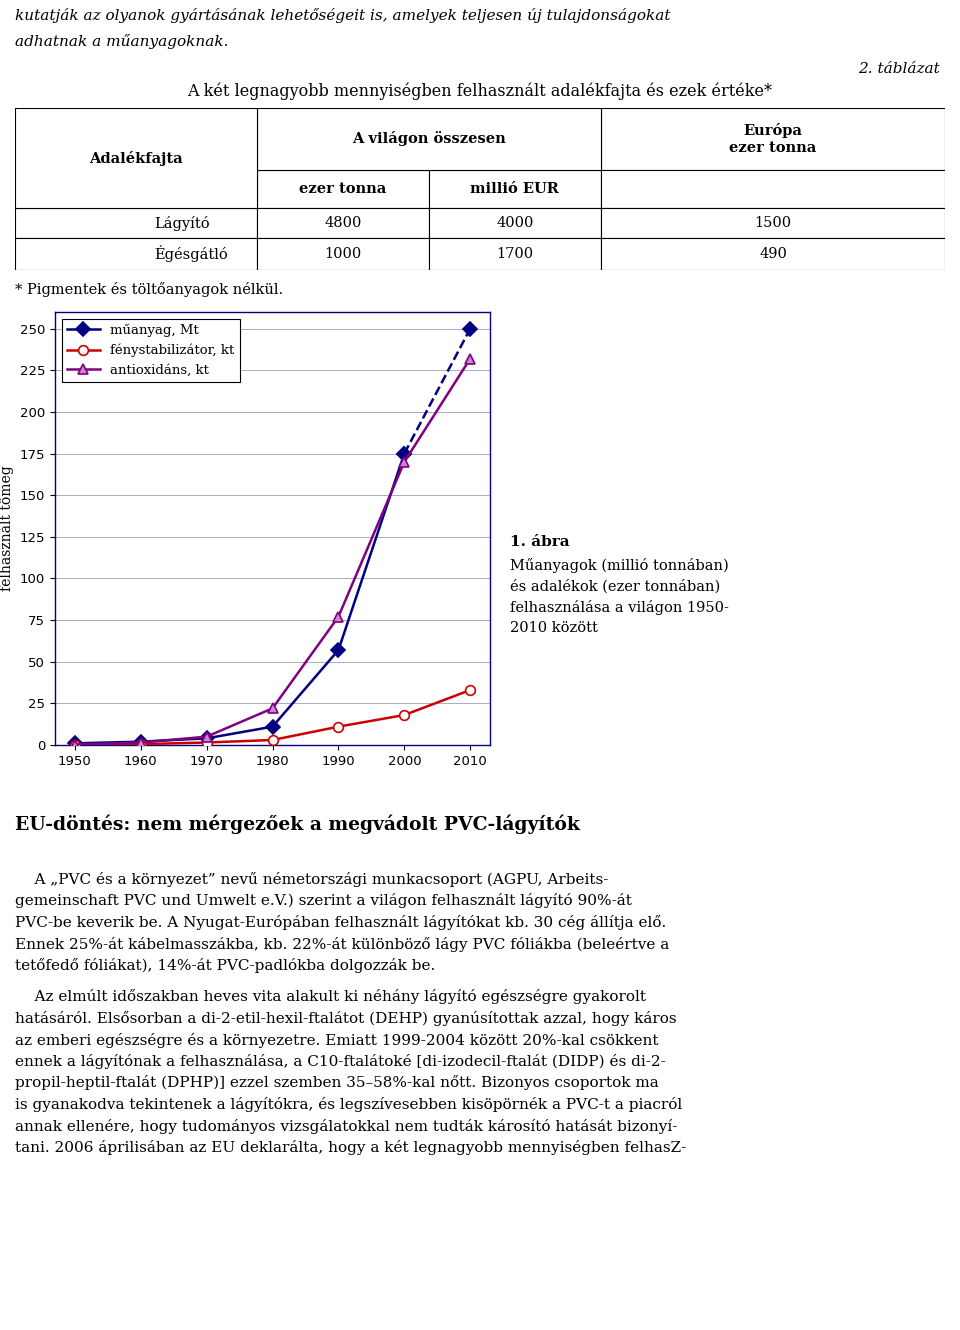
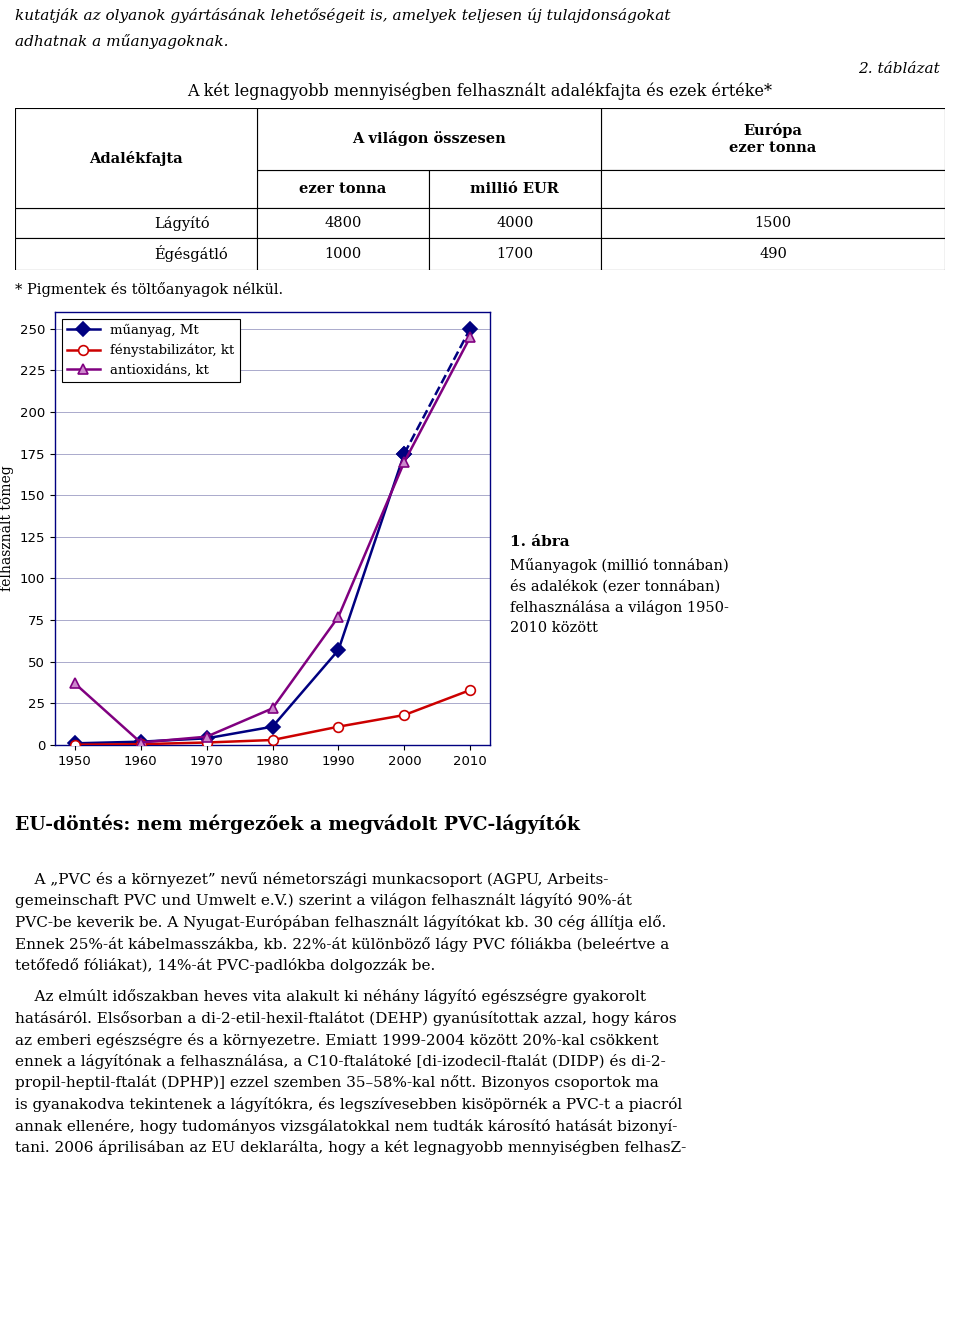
antioxidáns, kt/1950: 0 -> 37
antioxidáns, kt/2010: 232 -> 245
